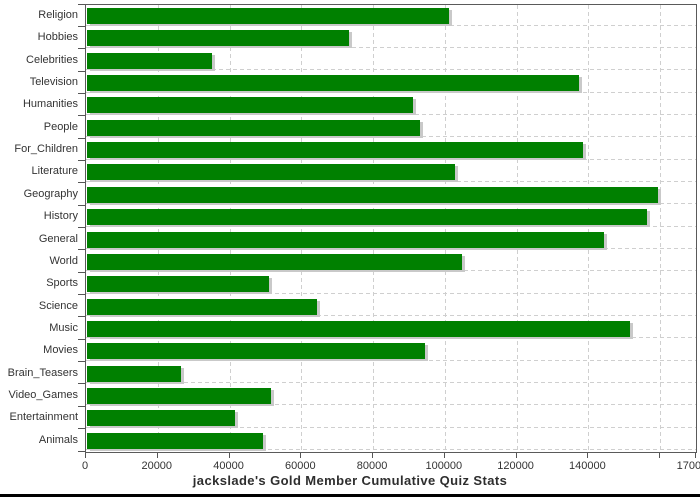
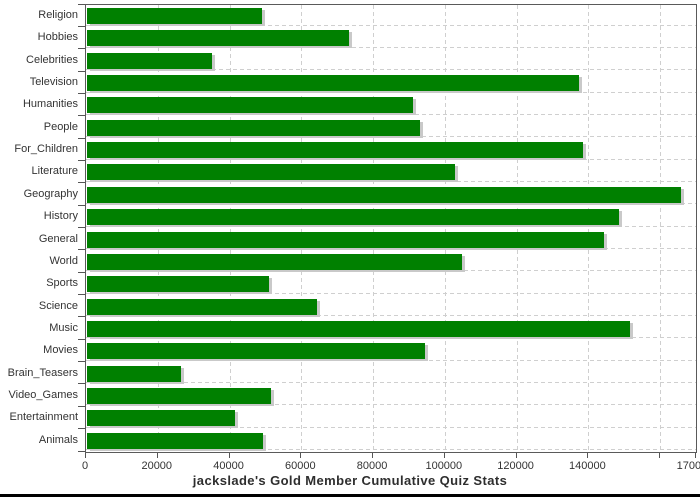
Religion: 101000 -> 49000
Geography: 159000 -> 166000
History: 156000 -> 148000
